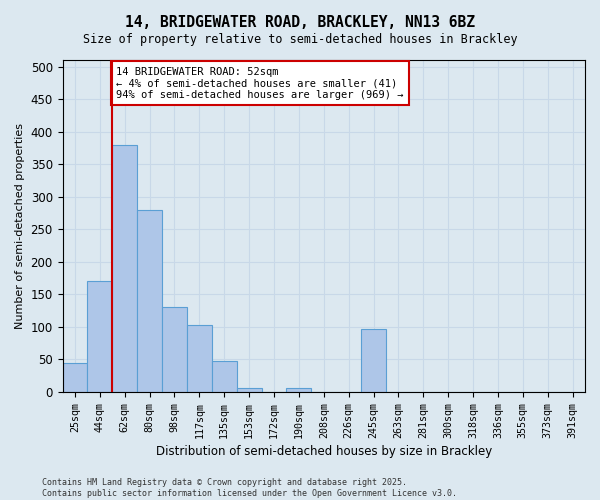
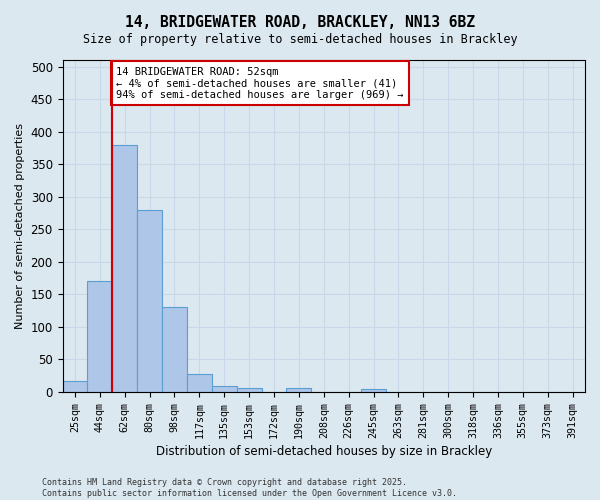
25sqm: 44 -> 17
117sqm: 102 -> 28
135sqm: 48 -> 9
245sqm: 96 -> 5
